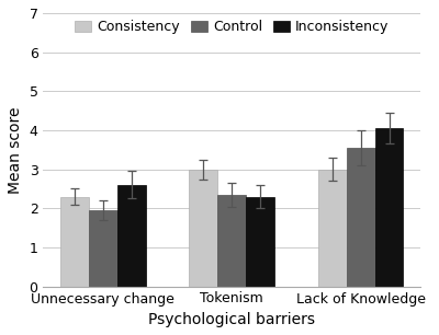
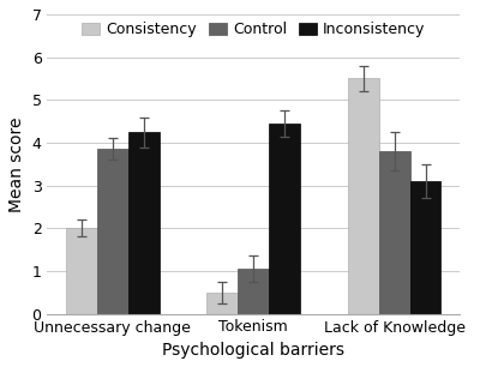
Consistency/Unnecessary change: 2.3 -> 2.0
Control/Unnecessary change: 1.95 -> 3.85
Inconsistency/Unnecessary change: 2.60 -> 4.25
Consistency/Tokenism: 3.0 -> 0.5
Control/Tokenism: 2.35 -> 1.05
Inconsistency/Tokenism: 2.30 -> 4.45
Consistency/Lack of Knowledge: 3.0 -> 5.5
Control/Lack of Knowledge: 3.55 -> 3.80
Inconsistency/Lack of Knowledge: 4.05 -> 3.10
